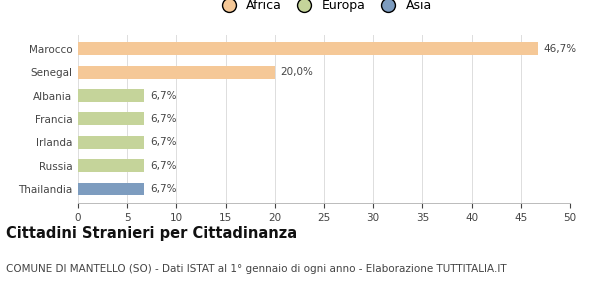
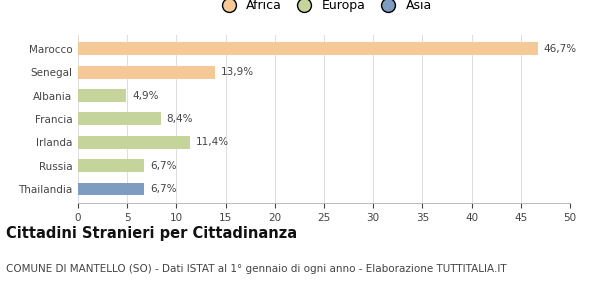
Senegal: 20,0% -> 13,9%
Albania: 6,7% -> 4,9%
Francia: 6,7% -> 8,4%
Irlanda: 6,7% -> 11,4%
